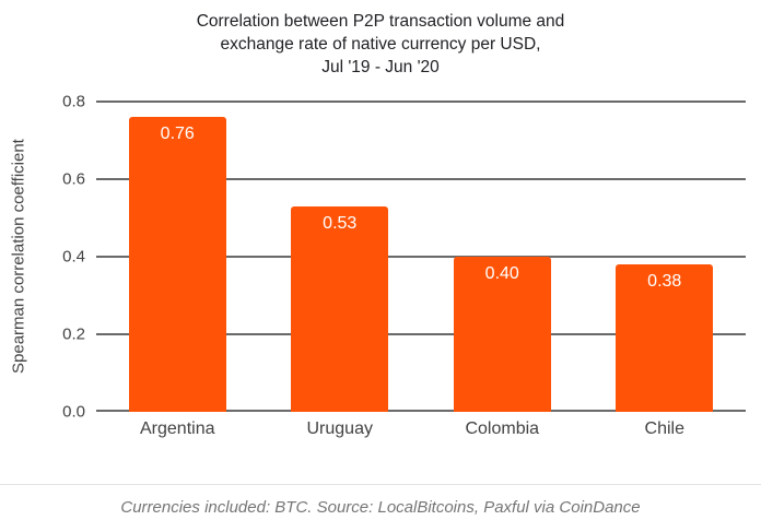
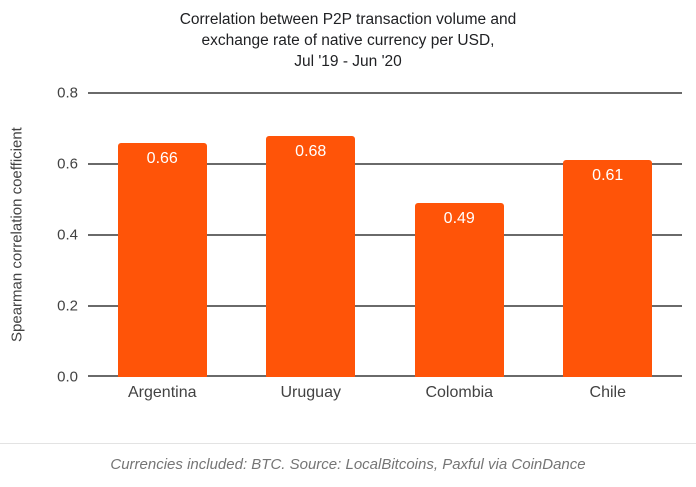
Argentina: 0.76 -> 0.66
Uruguay: 0.53 -> 0.68
Colombia: 0.40 -> 0.49
Chile: 0.38 -> 0.61
